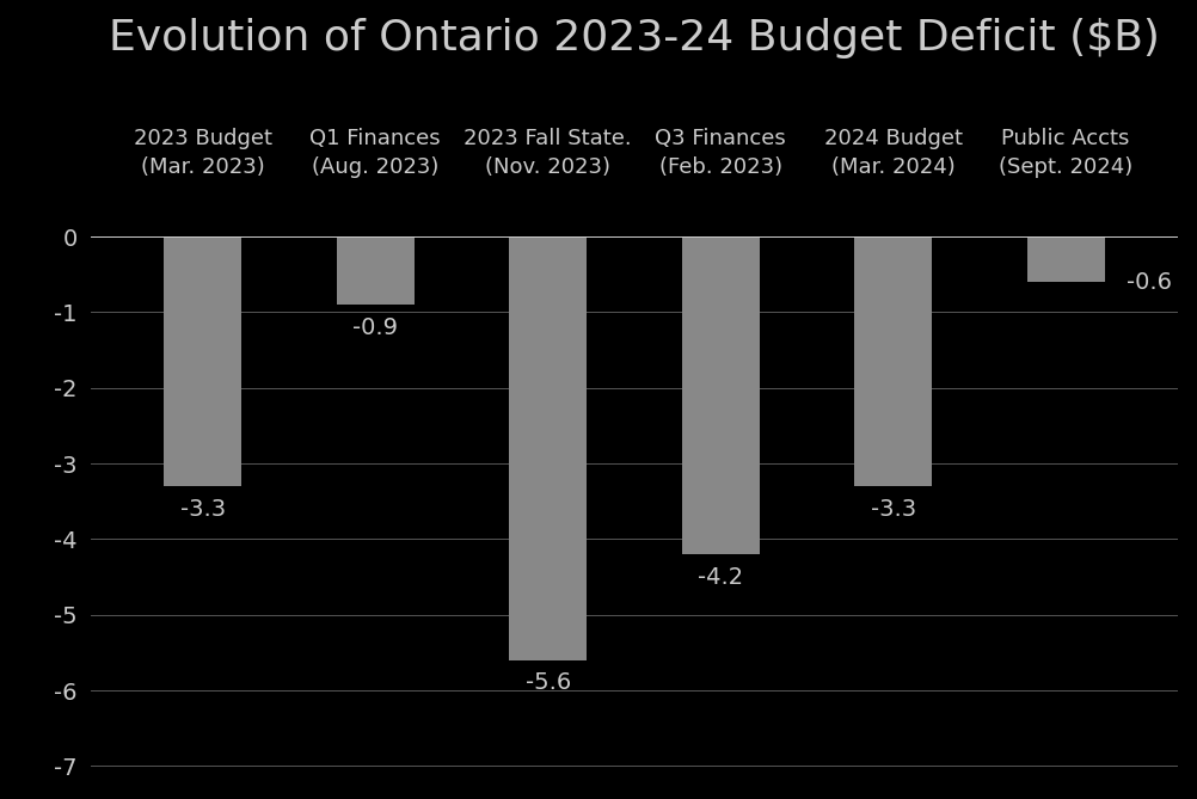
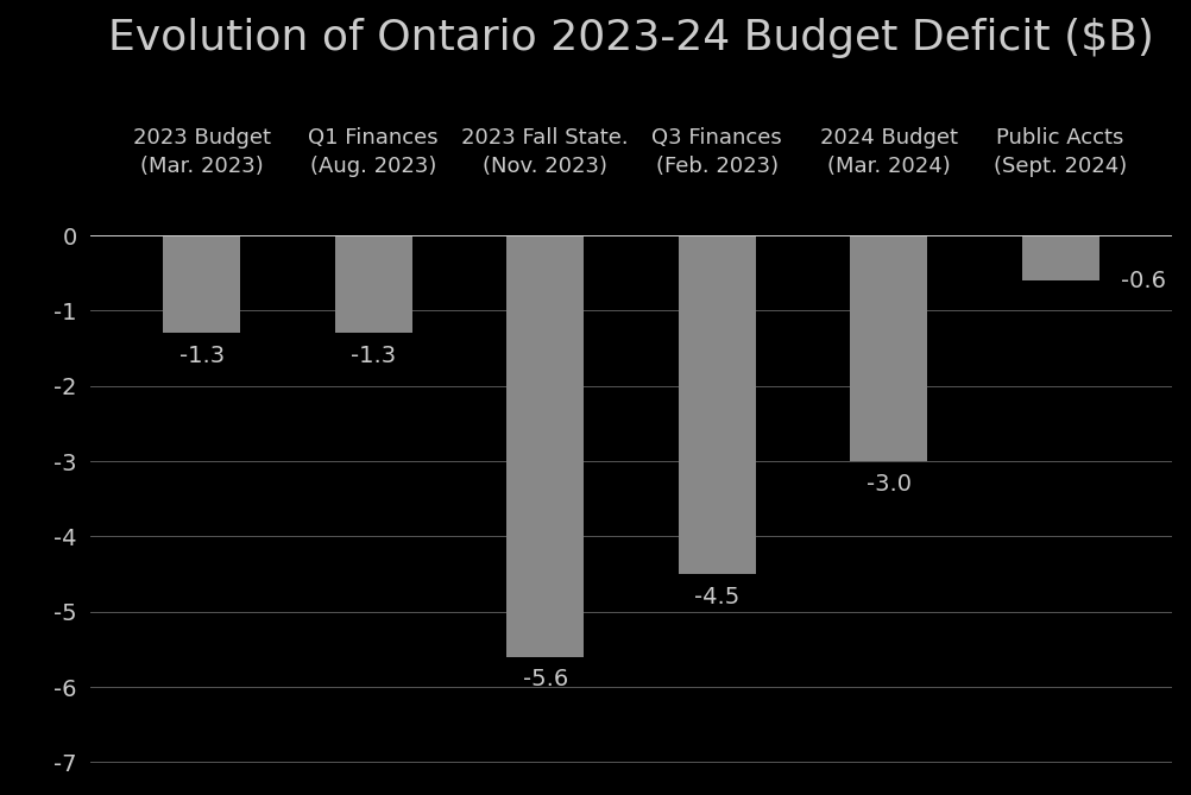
2023 Budget (Mar. 2023): -3.3 -> -1.3
Q1 Finances (Aug. 2023): -0.9 -> -1.3
Q3 Finances (Feb. 2023): -4.2 -> -4.5
2024 Budget (Mar. 2024): -3.3 -> -3.0
